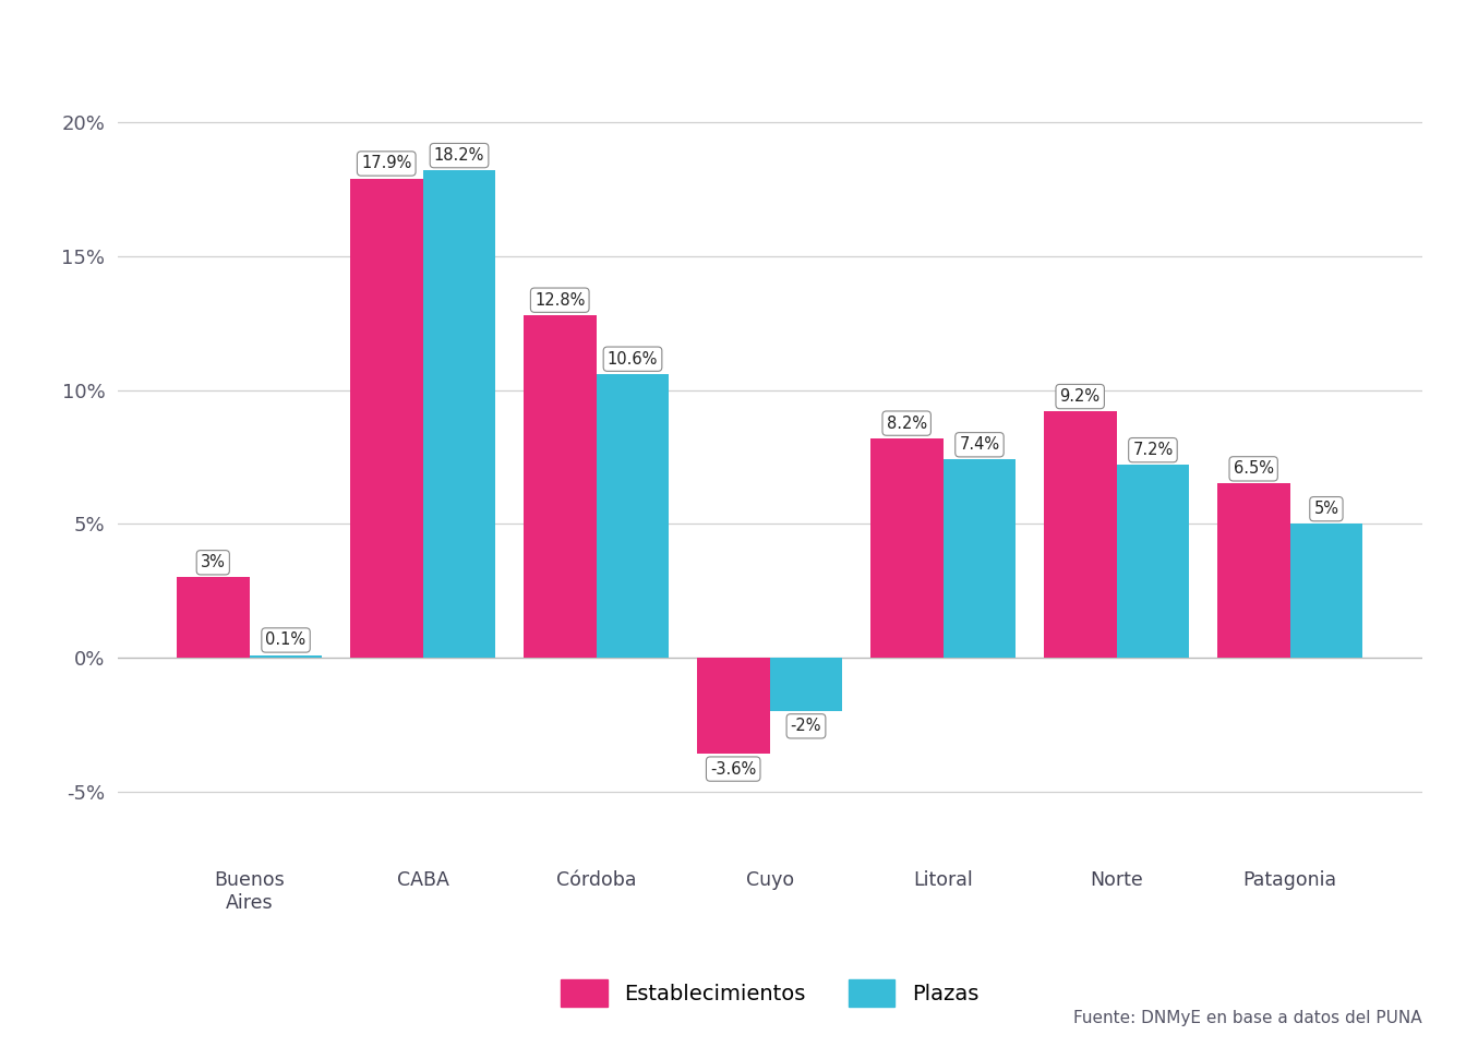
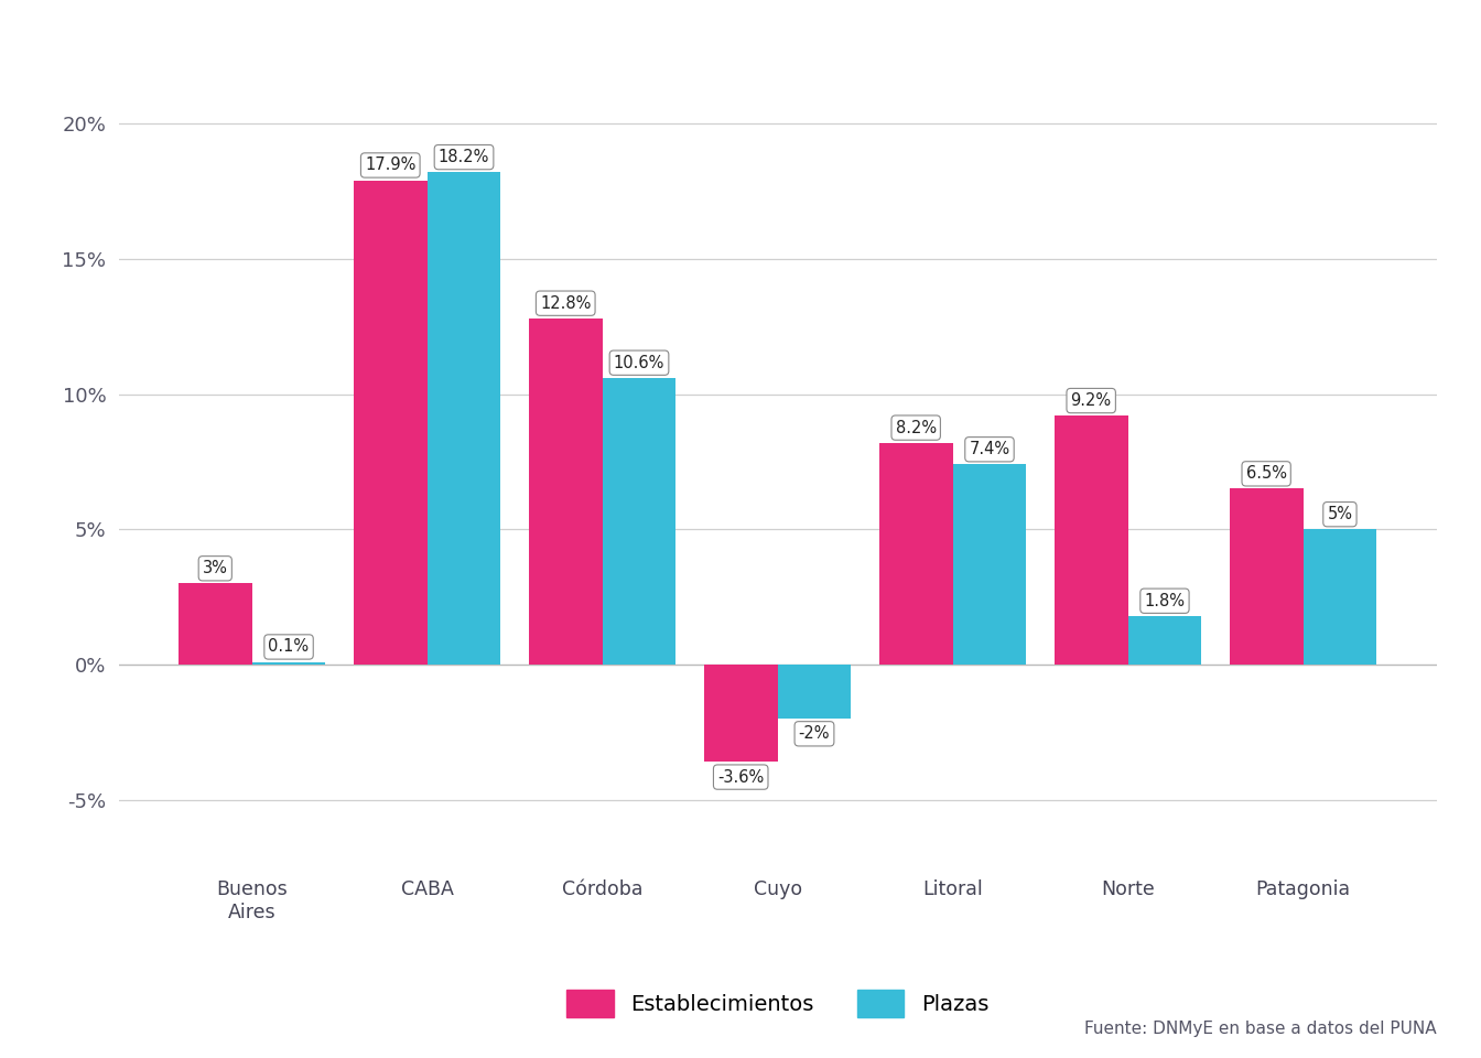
Plazas/Norte: 7.2% -> 1.8%
